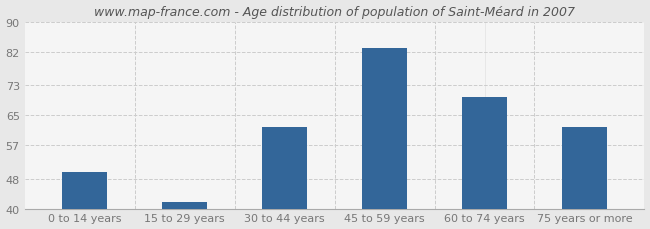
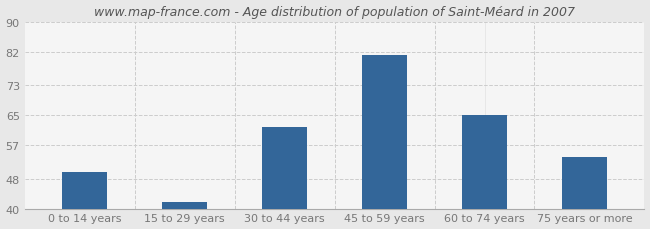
45 to 59 years: 83 -> 81
60 to 74 years: 70 -> 65
75 years or more: 62 -> 54
